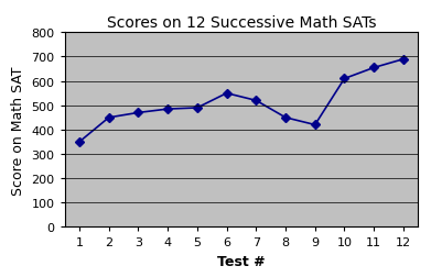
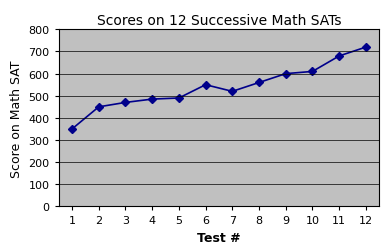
8: 450 -> 560
9: 420 -> 600
11: 655 -> 680
12: 690 -> 720
